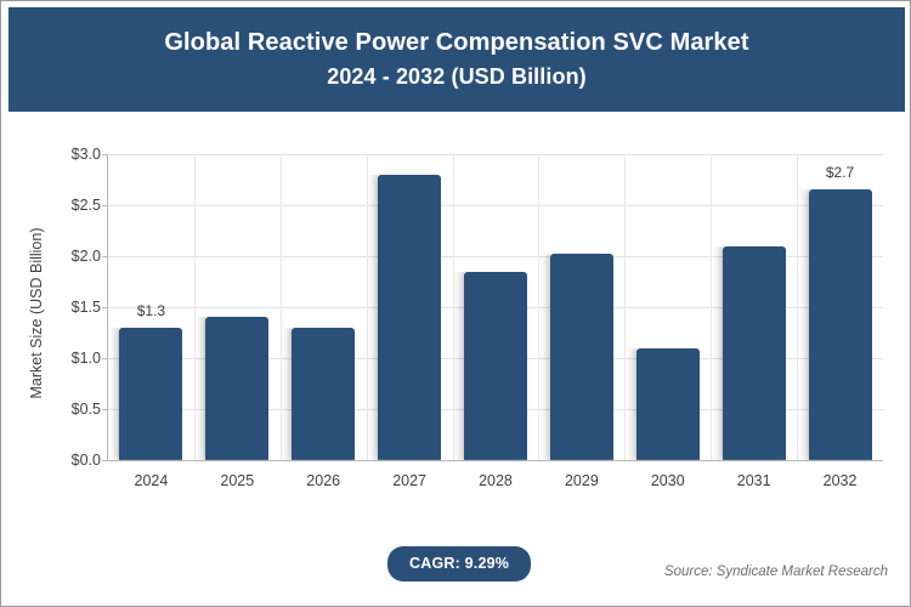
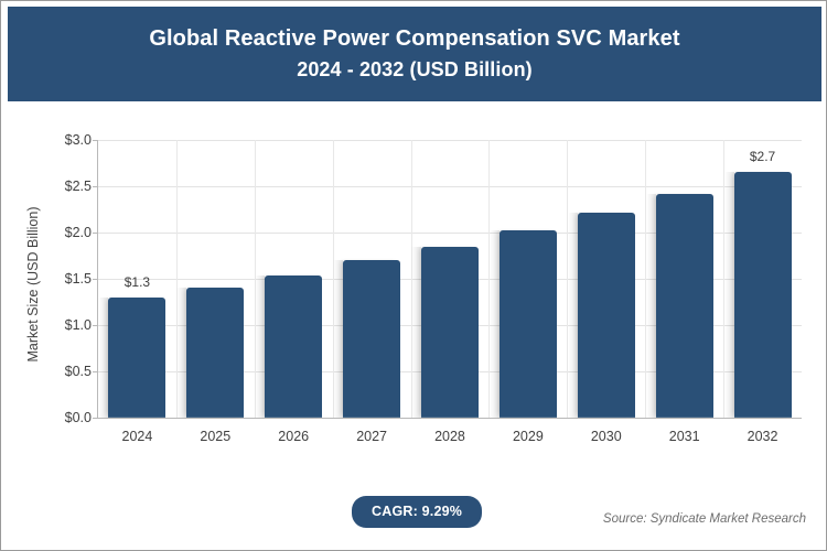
2026: $1.3 -> $1.5
2027: $2.8 -> $1.7
2030: $1.1 -> $2.2
2031: $2.1 -> $2.4
